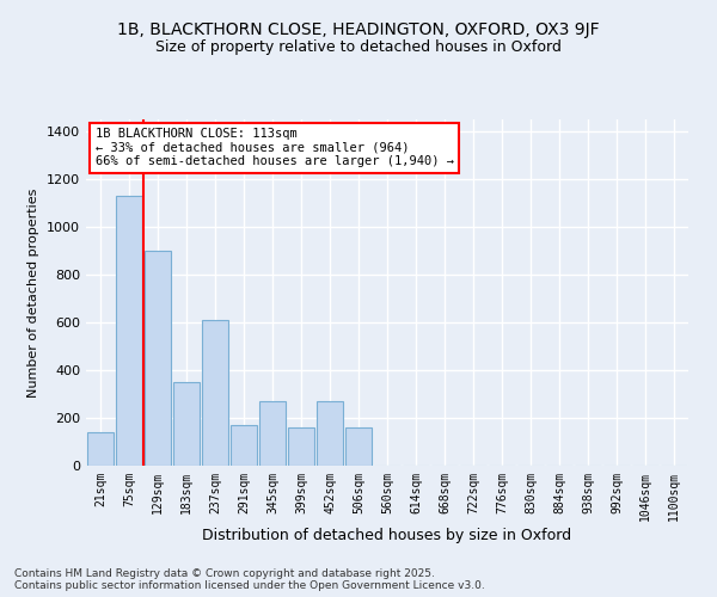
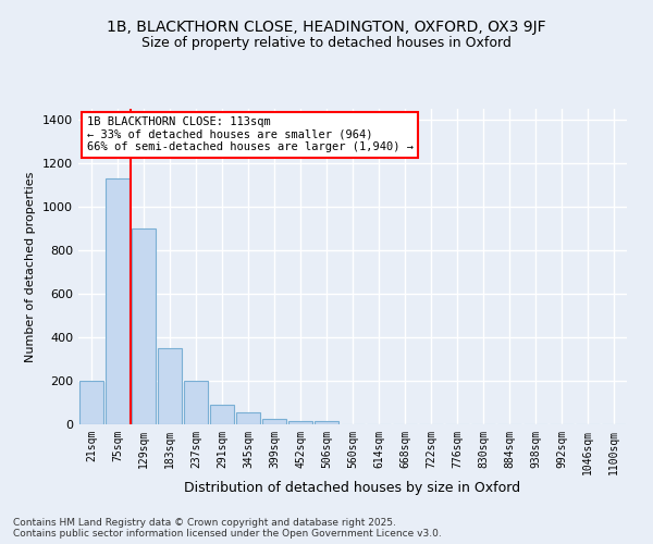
21sqm: 140 -> 200
237sqm: 610 -> 200
291sqm: 170 -> 90
345sqm: 270 -> 60
399sqm: 160 -> 20
452sqm: 270 -> 20
506sqm: 160 -> 10
